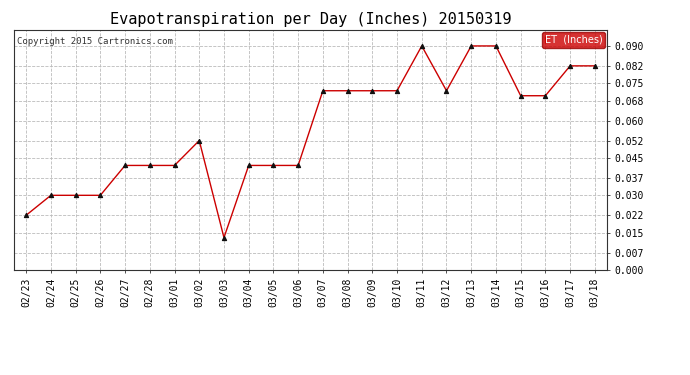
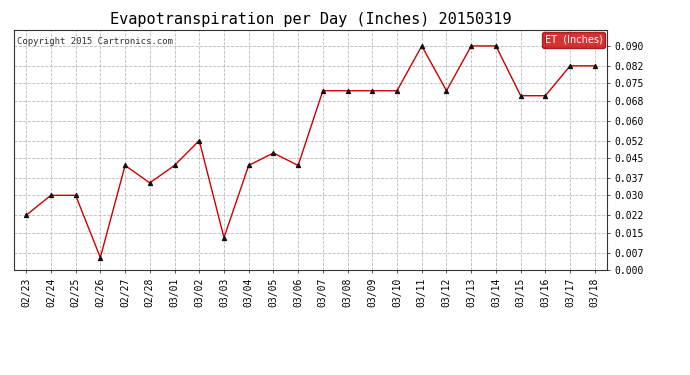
02/26: 0.030 -> 0.005
02/28: 0.042 -> 0.035
03/05: 0.042 -> 0.047
